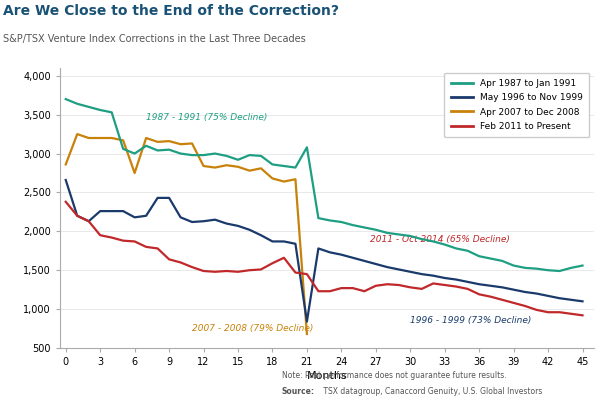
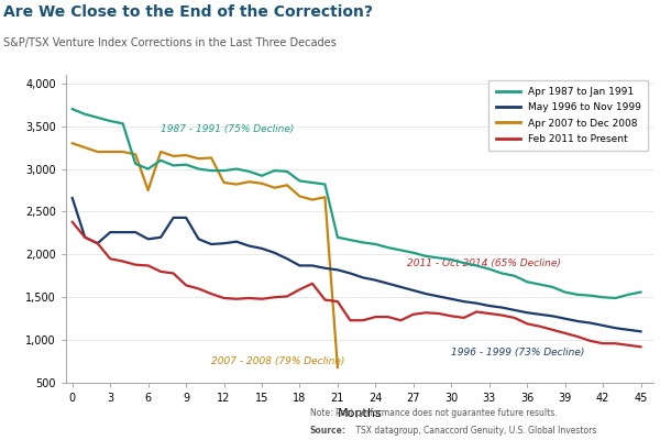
Apr 2007 to Dec 2008/0: 2,860 -> 3,300
Apr 1987 to Jan 1991/21: 3,080 -> 2,200
May 1996 to Nov 1999/21: 840 -> 1,820
